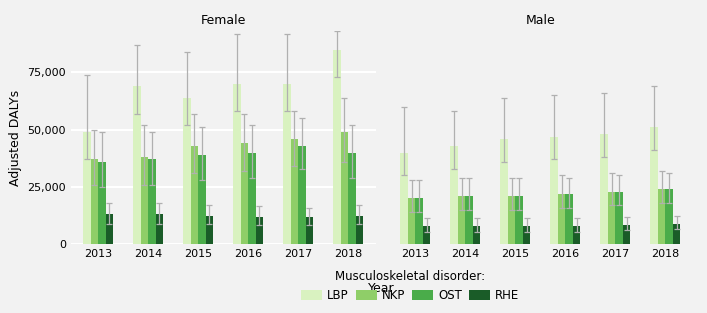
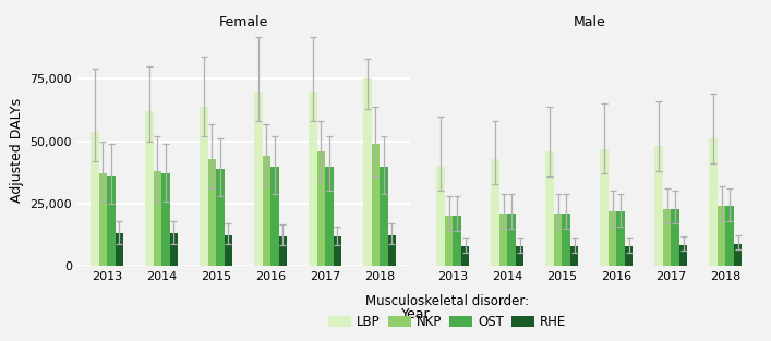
Female/LBP/2013: 49,000 -> 54,000
Female/LBP/2014: 69,000 -> 62,000
Female/OST/2017: 43,000 -> 40,000
Female/LBP/2018: 85,000 -> 75,000
